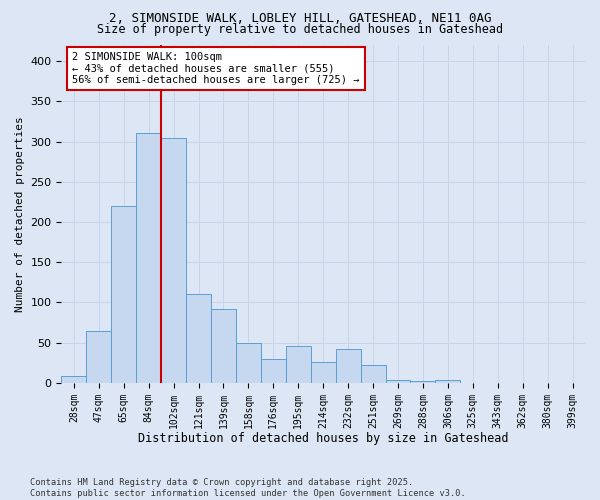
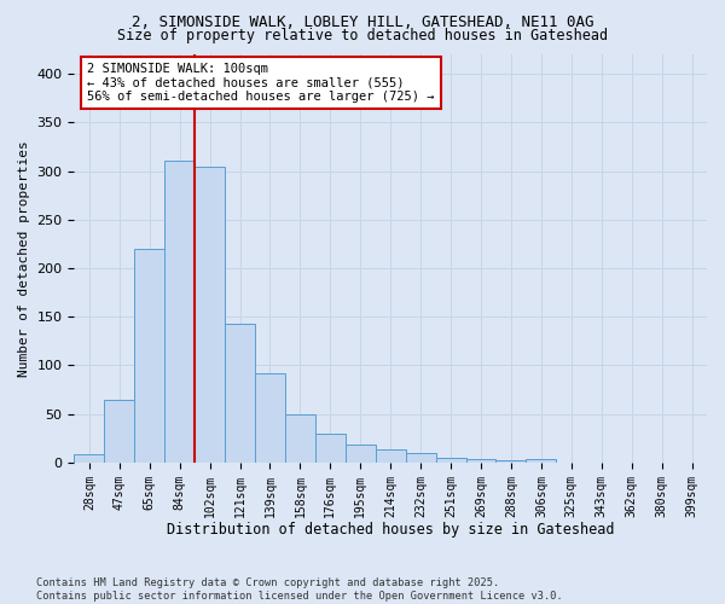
121sqm: 110 -> 143
195sqm: 46 -> 19
214sqm: 26 -> 13
232sqm: 42 -> 10
251sqm: 22 -> 5
